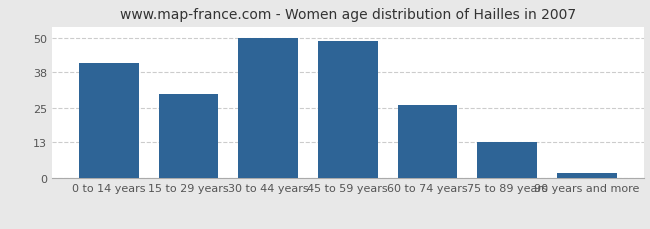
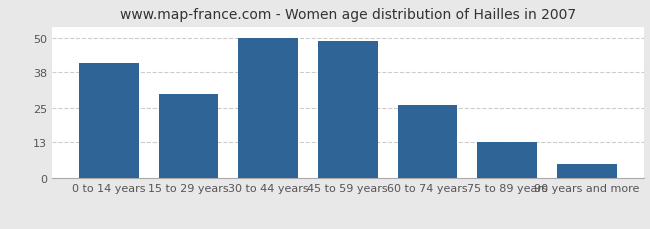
90 years and more: 2 -> 5
